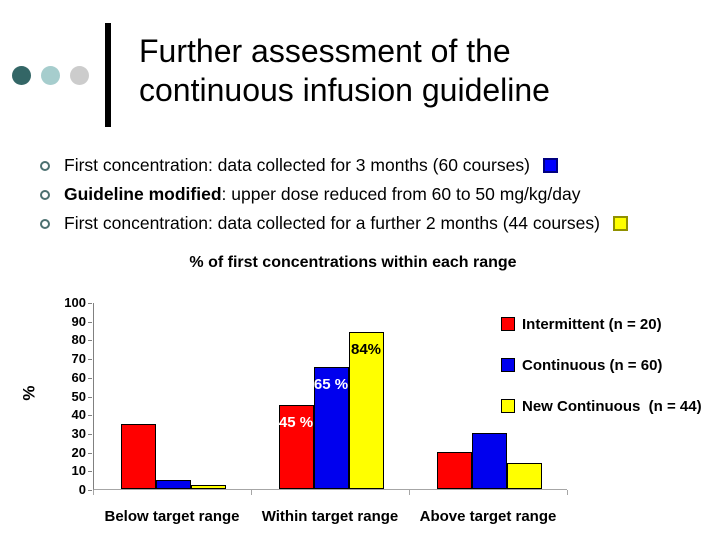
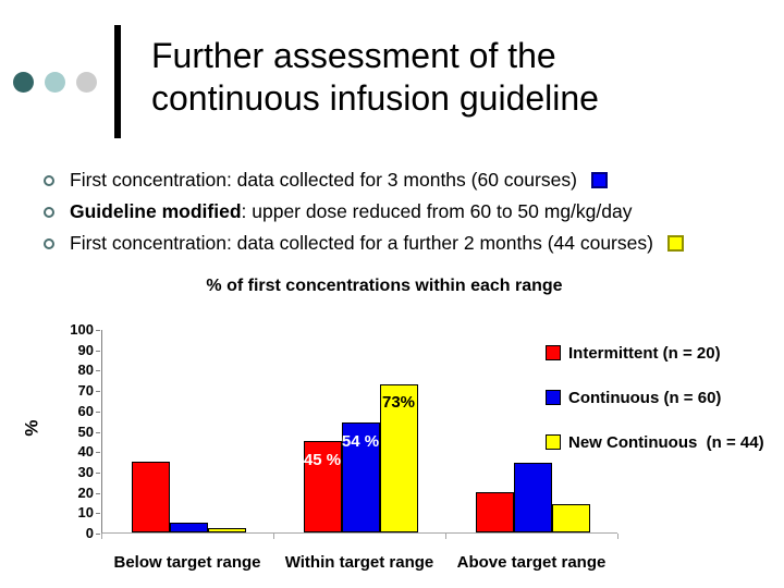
Continuous (n = 60)/Within target range: 65 -> 54
New Continuous (n = 44)/Within target range: 84% -> 73%
Continuous (n = 60)/Above target range: 30 -> 34
